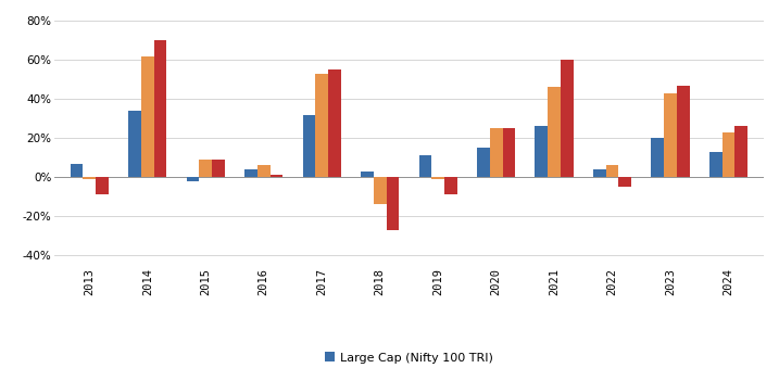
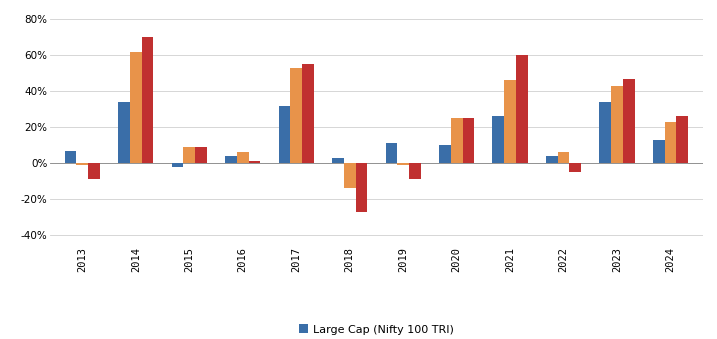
Large Cap (Nifty 100 TRI)/2020: 15% -> 10%
Large Cap (Nifty 100 TRI)/2023: 20% -> 34%
